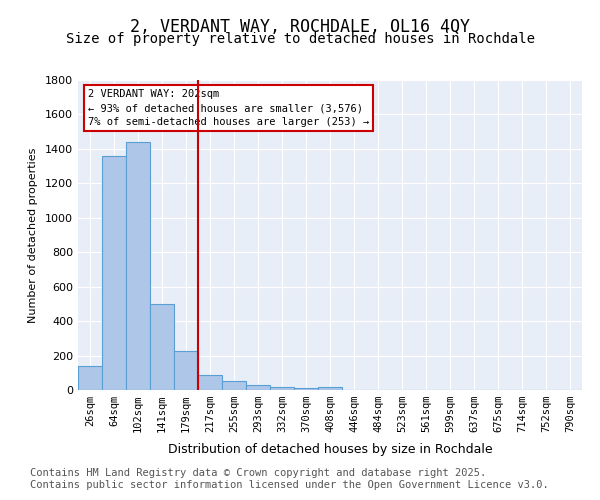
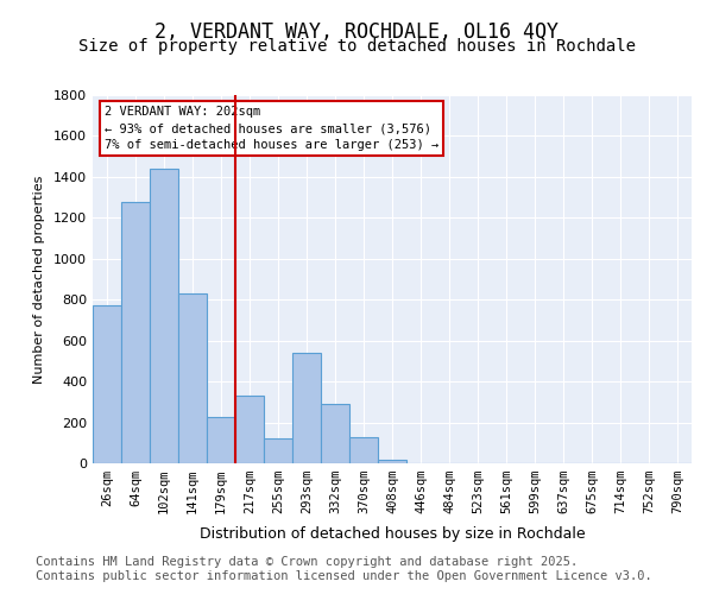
26sqm: 140 -> 770
64sqm: 1360 -> 1280
141sqm: 500 -> 830
217sqm: 90 -> 330
255sqm: 60 -> 120
293sqm: 30 -> 540
332sqm: 20 -> 290
370sqm: 10 -> 130
